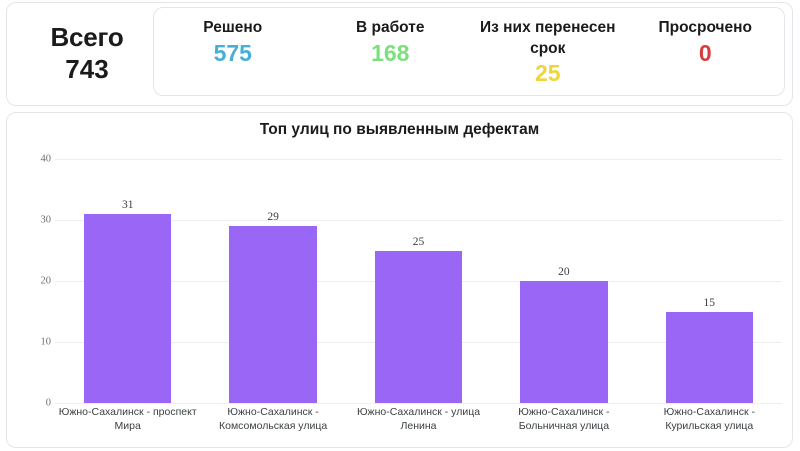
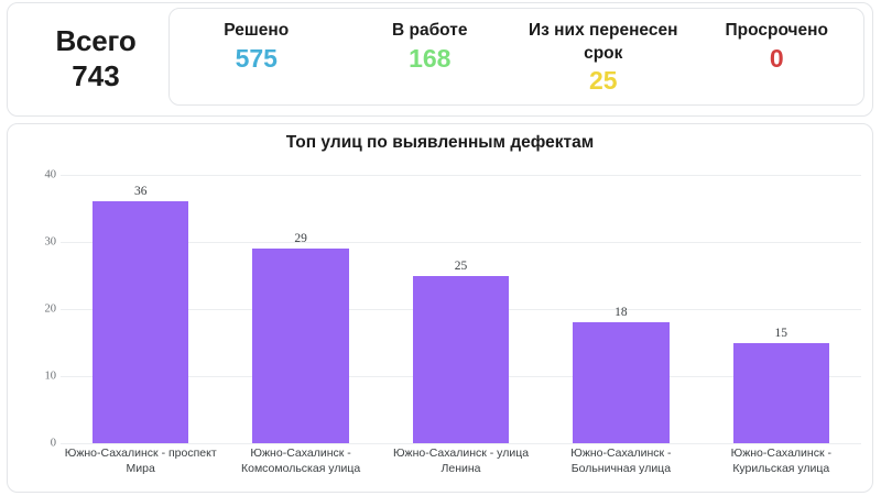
Южно-Сахалинск - проспект Мира: 31 -> 36
Южно-Сахалинск - Больничная улица: 20 -> 18
